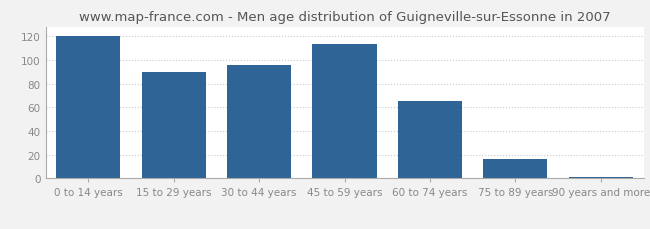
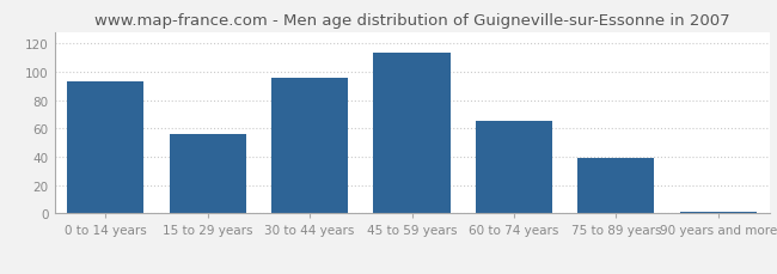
0 to 14 years: 120 -> 93
15 to 29 years: 90 -> 56
75 to 89 years: 16 -> 39
